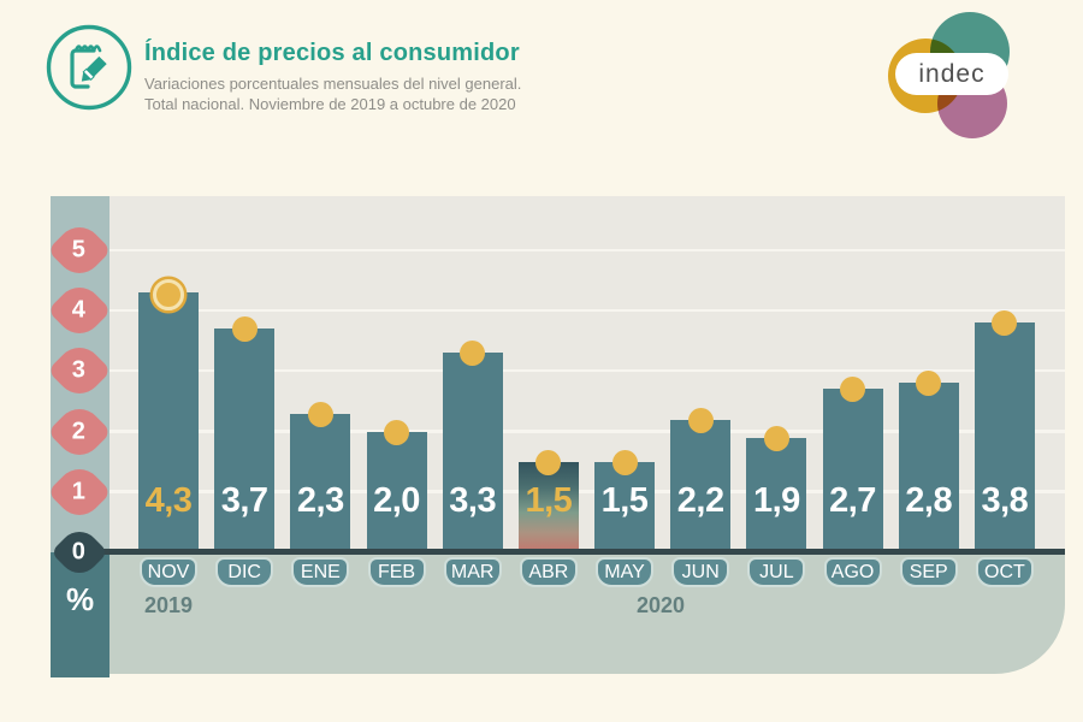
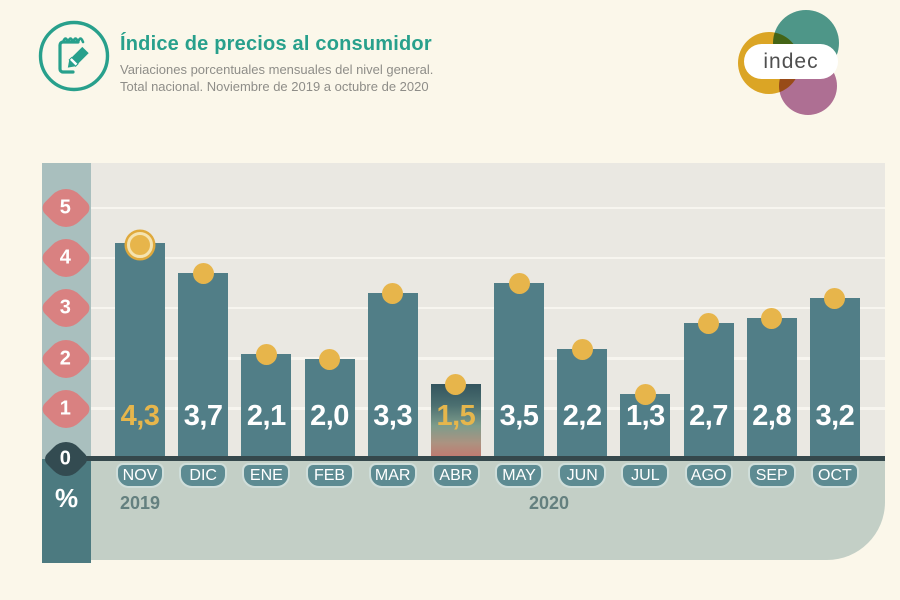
ENE: 2,3 -> 2,1
MAY: 1,5 -> 3,5
JUL: 1,9 -> 1,3
OCT: 3,8 -> 3,2
